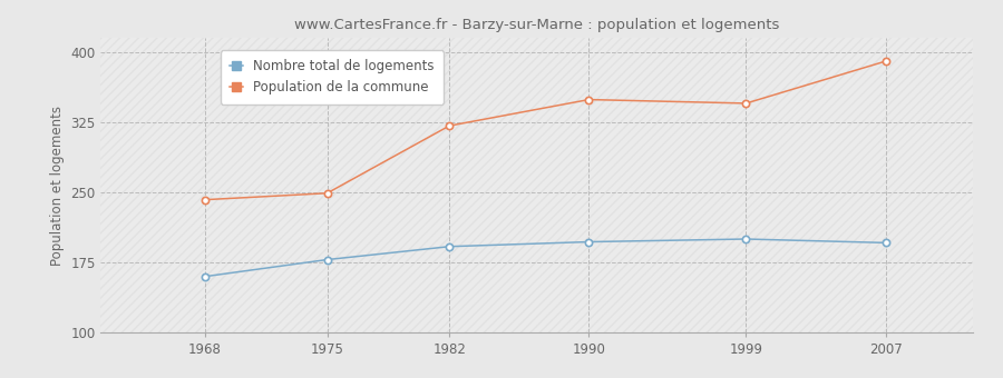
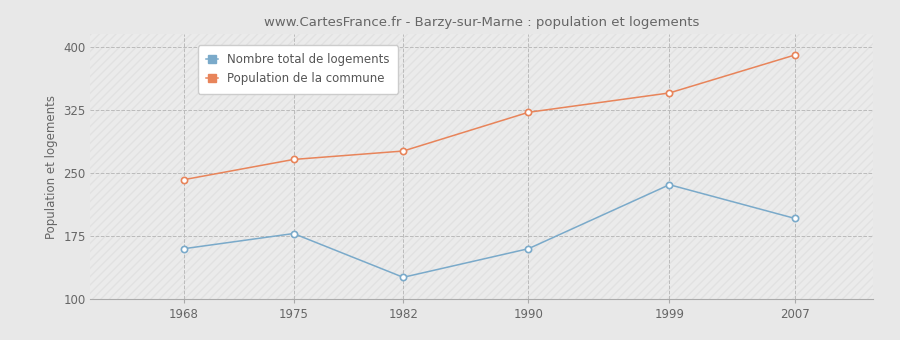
Population de la commune/1975: 249 -> 266
Nombre total de logements/1982: 192 -> 126
Population de la commune/1982: 321 -> 276
Nombre total de logements/1990: 197 -> 160
Population de la commune/1990: 349 -> 322
Nombre total de logements/1999: 200 -> 236
